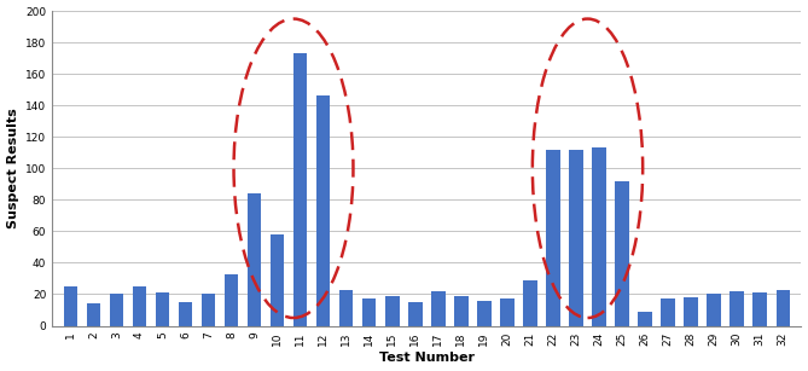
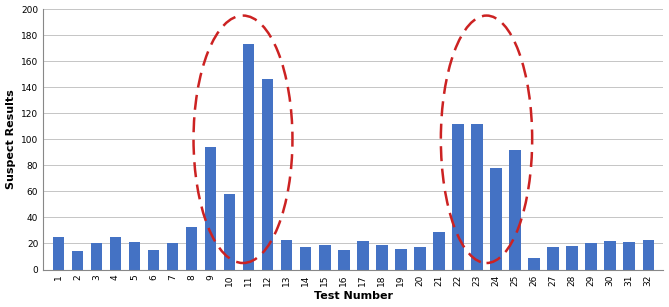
9: 84 -> 94
24: 113 -> 78
